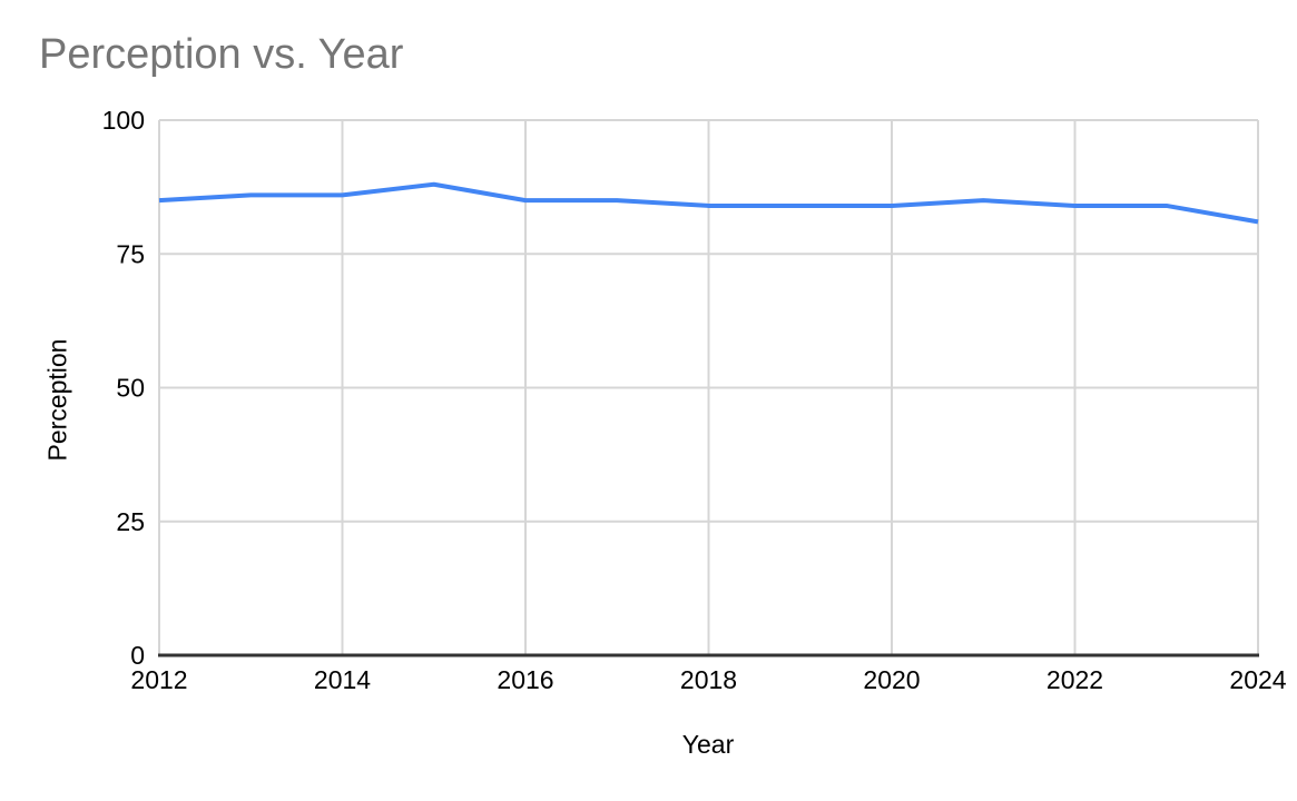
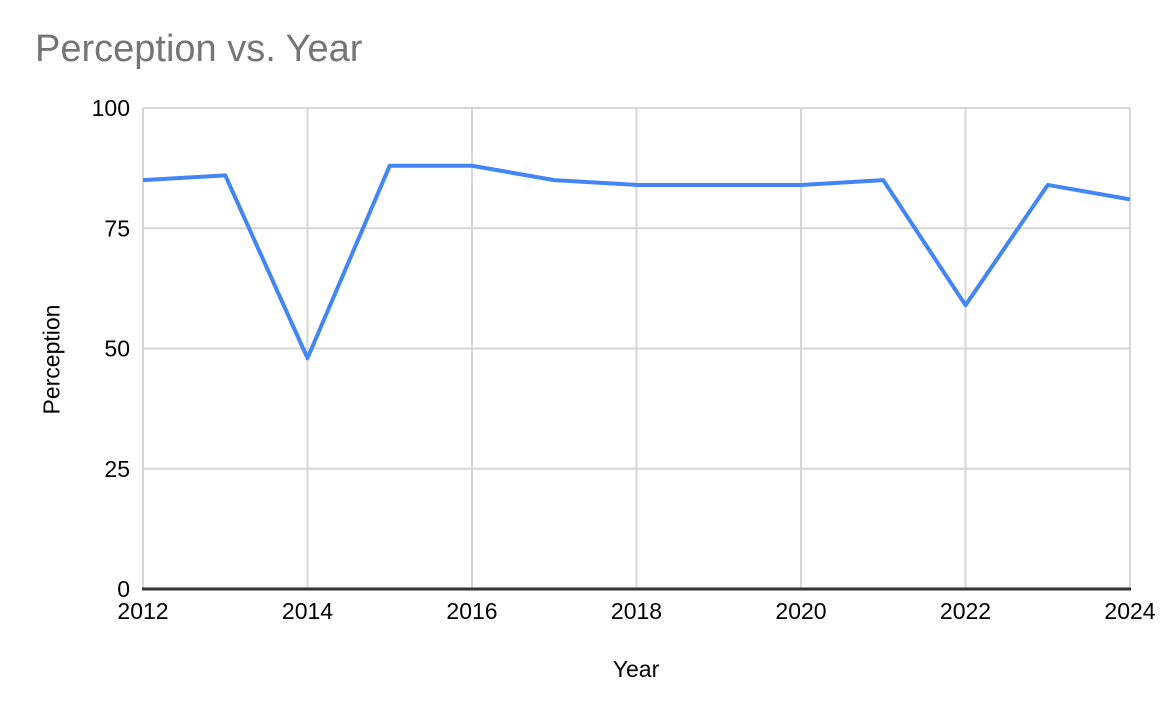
2014: 86 -> 48
2016: 85 -> 88
2022: 84 -> 59
